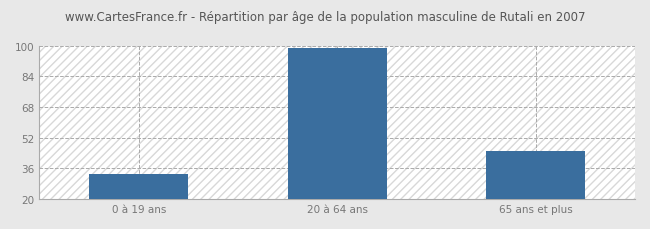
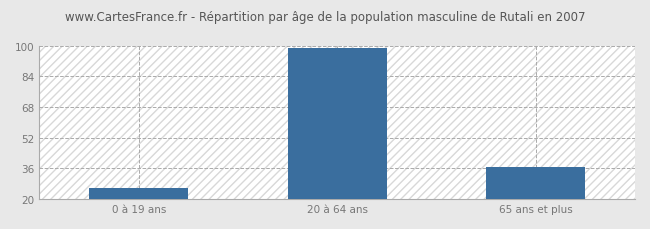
0 à 19 ans: 33 -> 26
65 ans et plus: 45 -> 37
